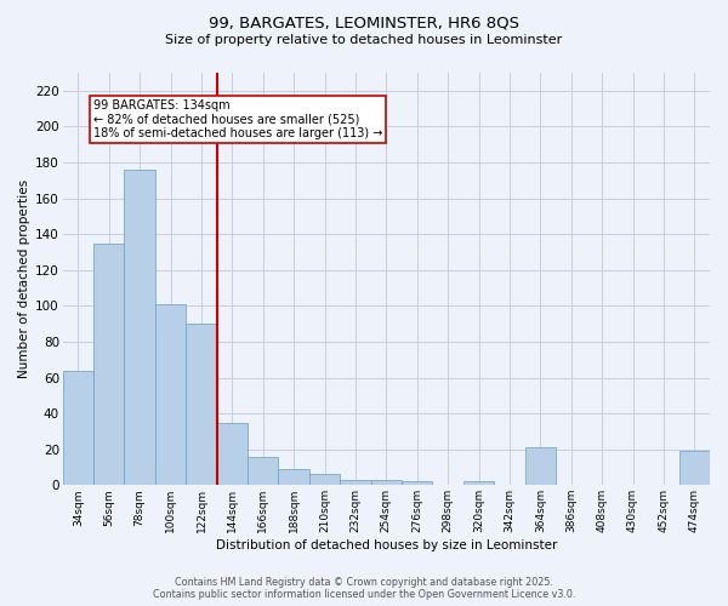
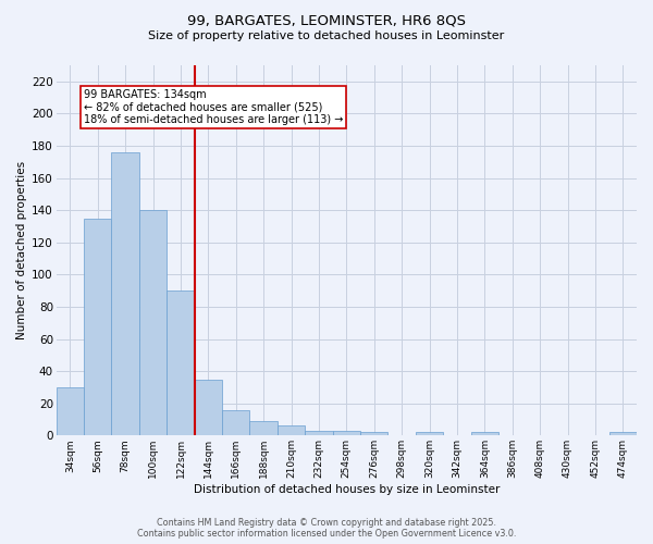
34sqm: 64 -> 30
100sqm: 101 -> 140
364sqm: 21 -> 2
474sqm: 19 -> 2
